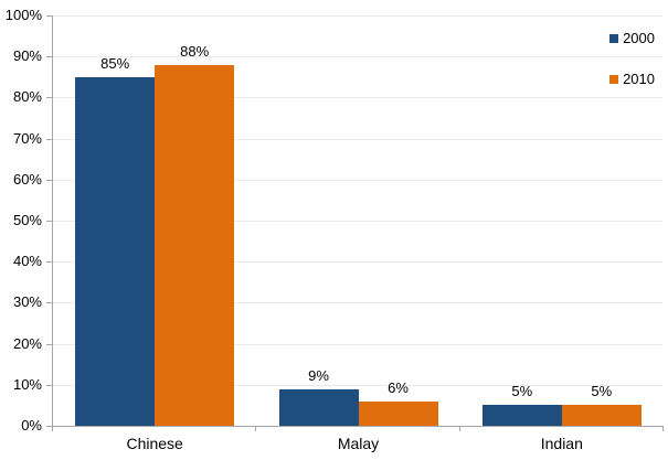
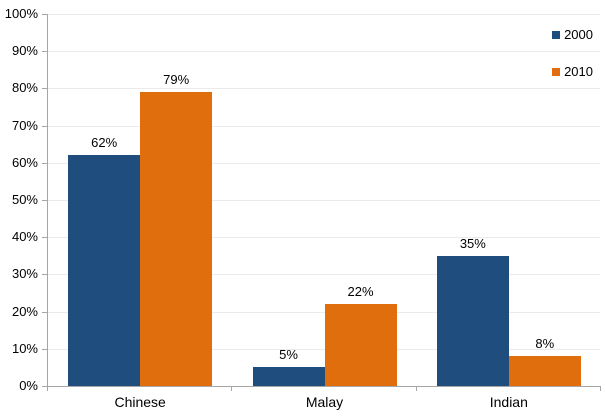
2000/Chinese: 85% -> 62%
2010/Chinese: 88% -> 79%
2000/Malay: 9% -> 5%
2010/Malay: 6% -> 22%
2000/Indian: 5% -> 35%
2010/Indian: 5% -> 8%
